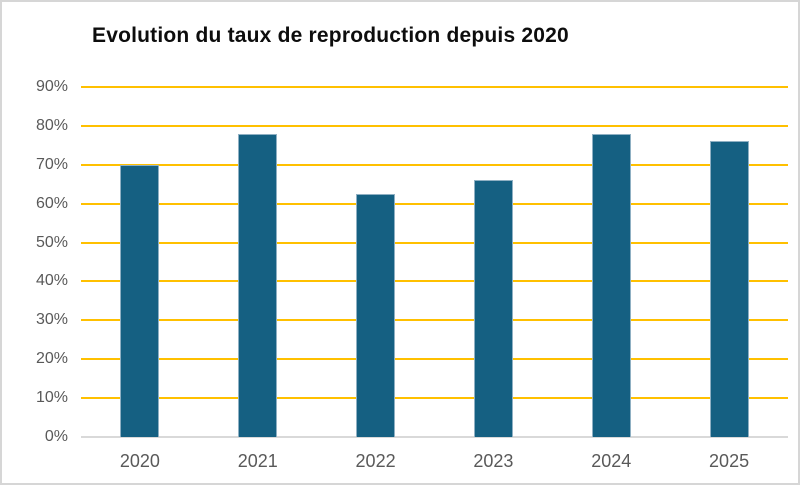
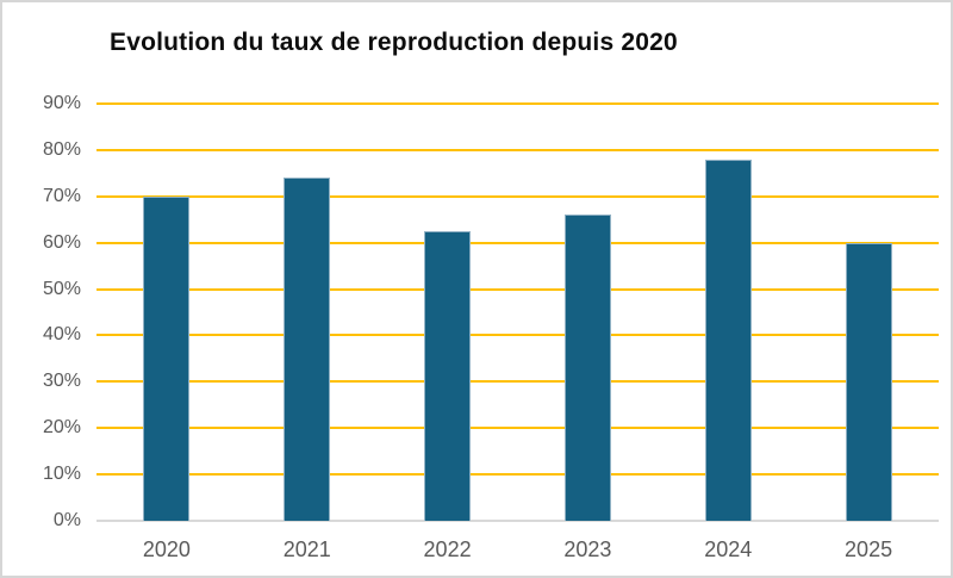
2021: 78% -> 74%
2025: 76% -> 60%
